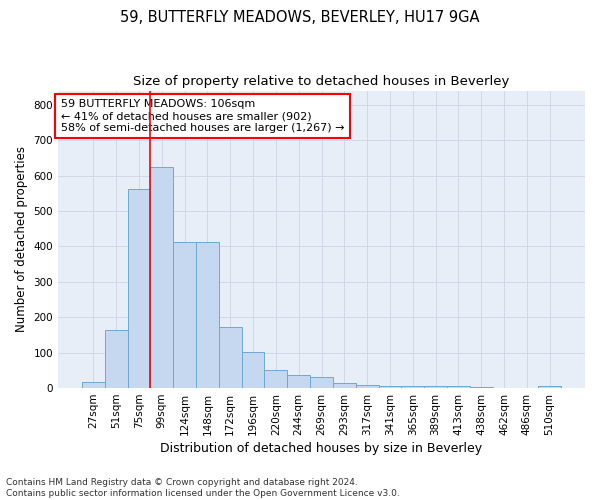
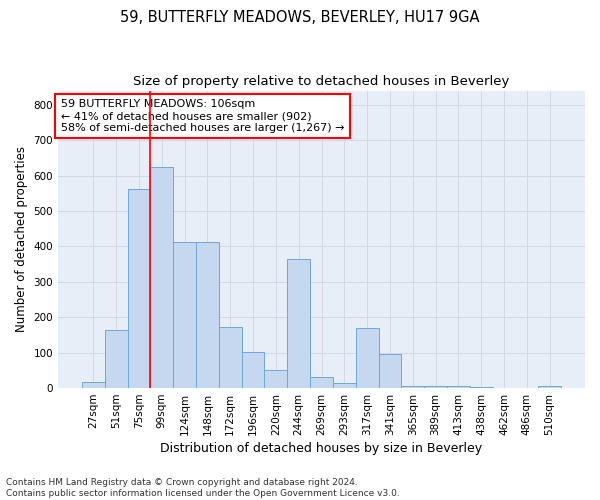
244sqm: 38 -> 365
317sqm: 10 -> 170
341sqm: 7 -> 95
